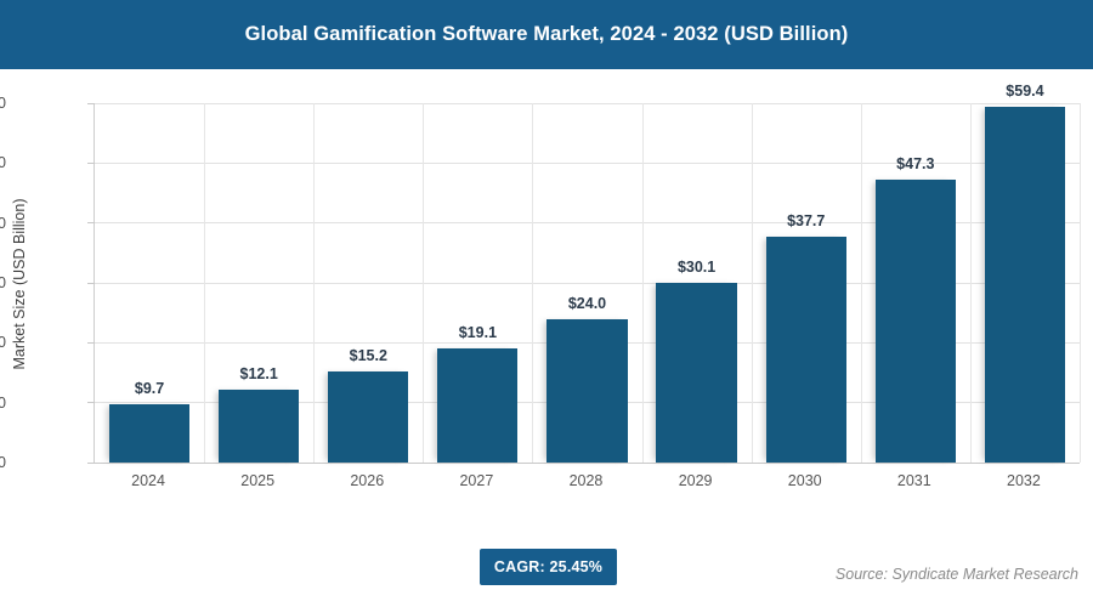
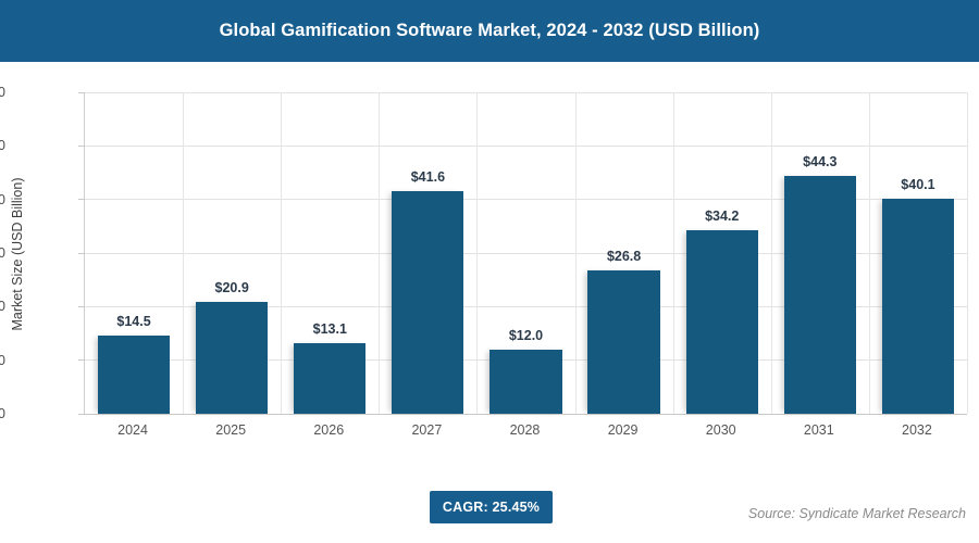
2024: $9.7 -> $14.5
2025: $12.1 -> $20.9
2026: $15.2 -> $13.1
2027: $19.1 -> $41.6
2028: $24.0 -> $12.0
2029: $30.1 -> $26.8
2030: $37.7 -> $34.2
2031: $47.3 -> $44.3
2032: $59.4 -> $40.1
